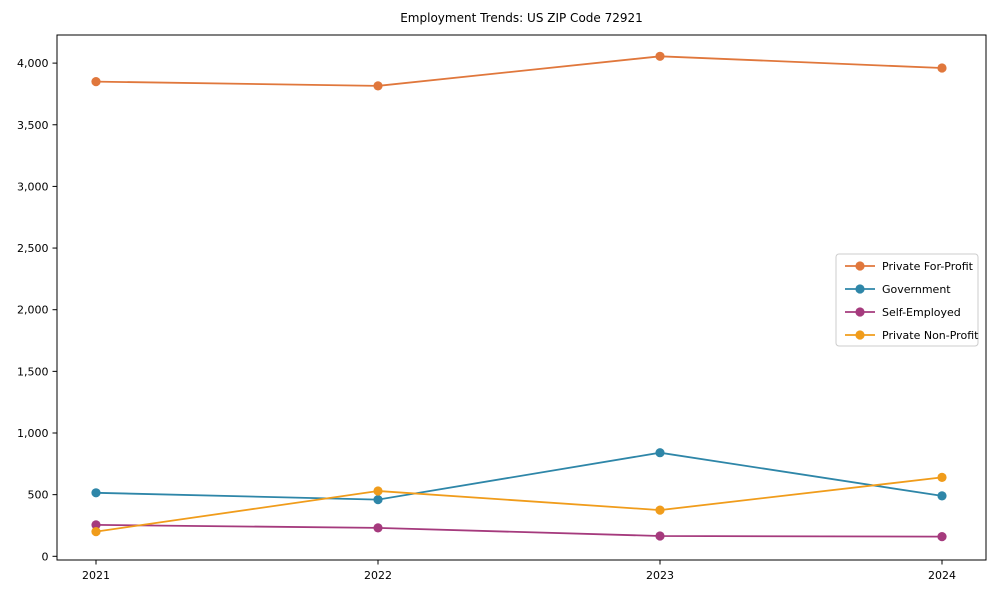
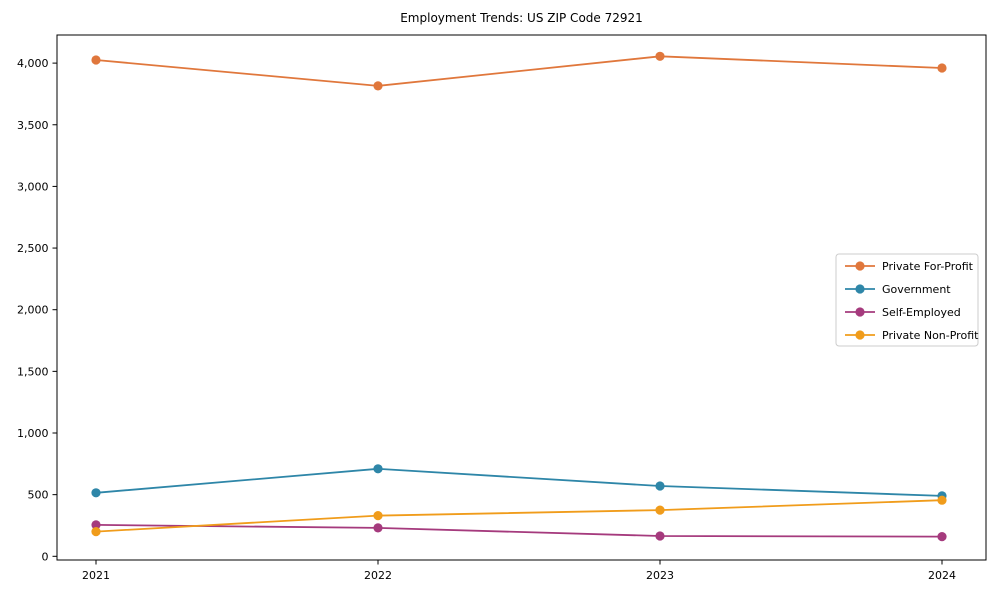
Private For-Profit/2021: 3850 -> 4020
Government/2022: 460 -> 710
Private Non-Profit/2022: 530 -> 330
Government/2023: 840 -> 570
Private Non-Profit/2024: 640 -> 460
